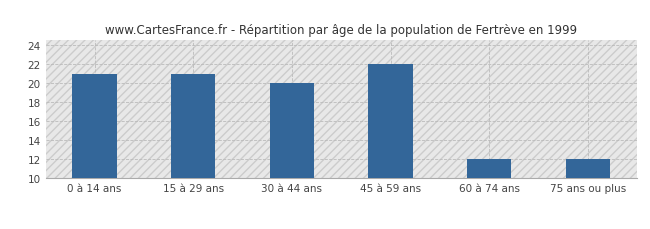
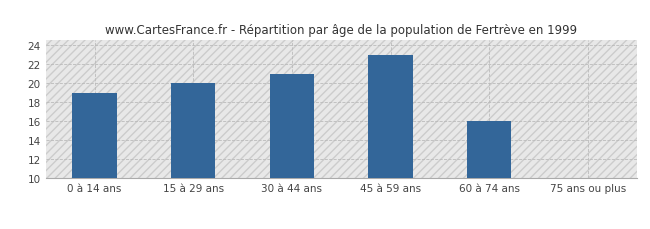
0 à 14 ans: 21 -> 19
15 à 29 ans: 21 -> 20
30 à 44 ans: 20 -> 21
45 à 59 ans: 22 -> 23
60 à 74 ans: 12 -> 16
75 ans ou plus: 12 -> 10
